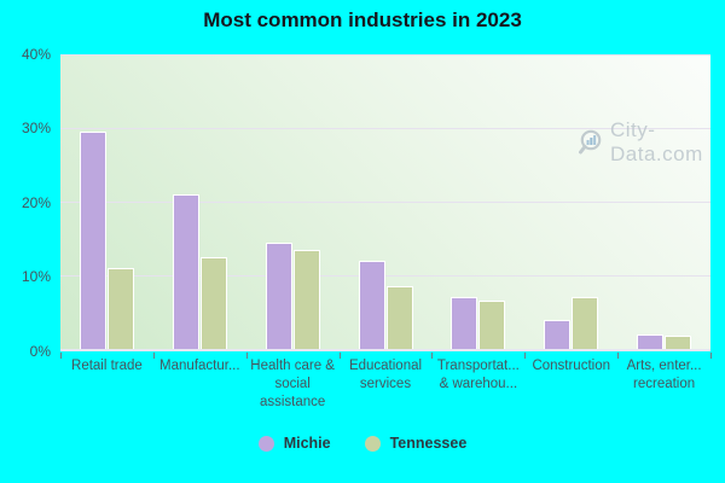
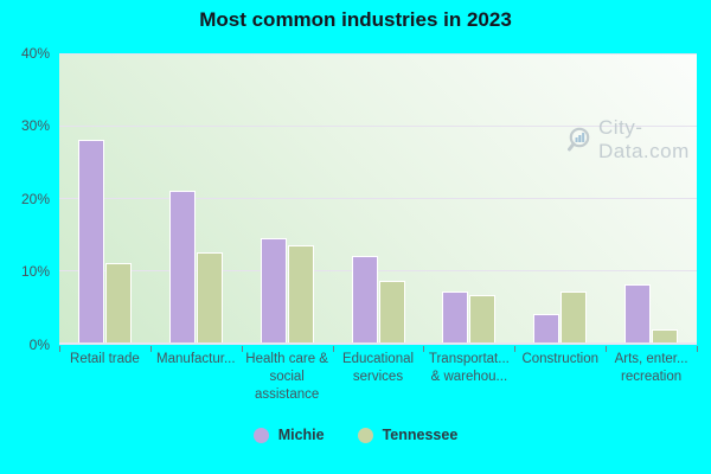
Michie/Retail trade: 30% -> 28%
Michie/Arts, enter... recreation: 2% -> 8%
